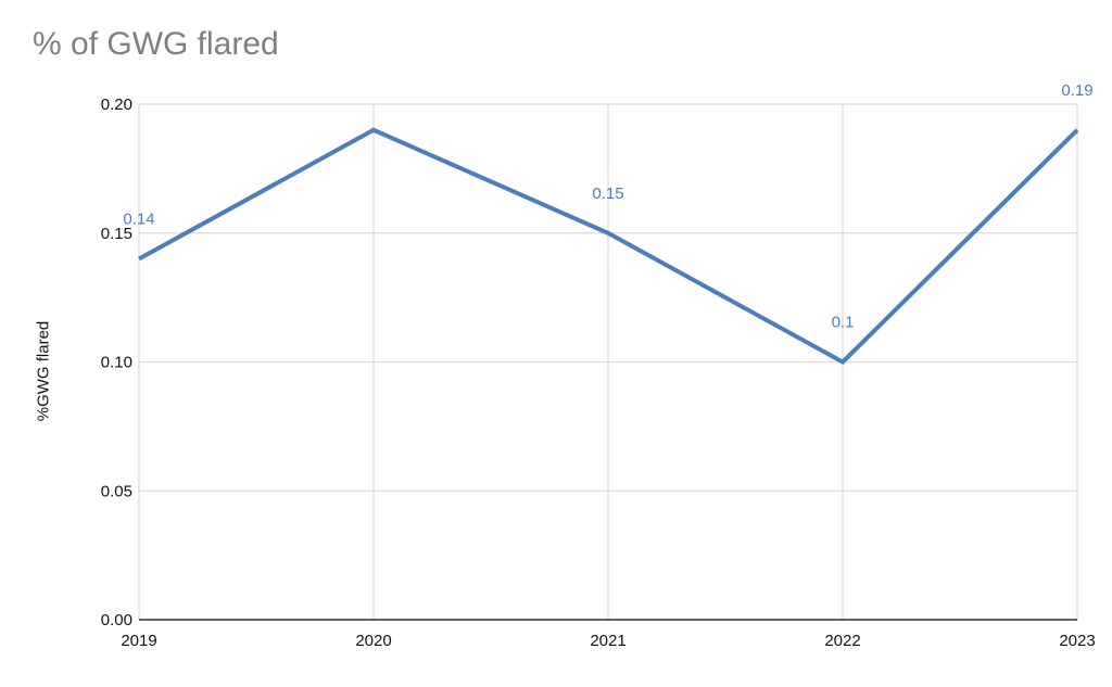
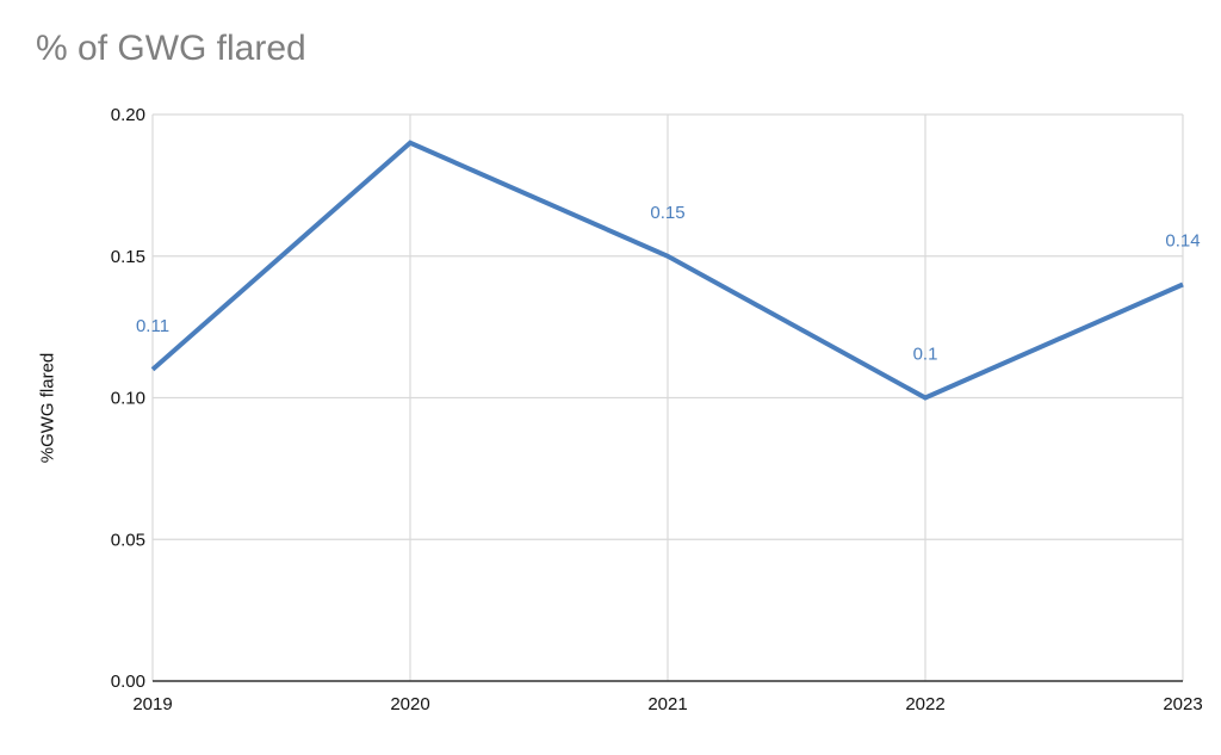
2019: 0.14 -> 0.11
2023: 0.19 -> 0.14
